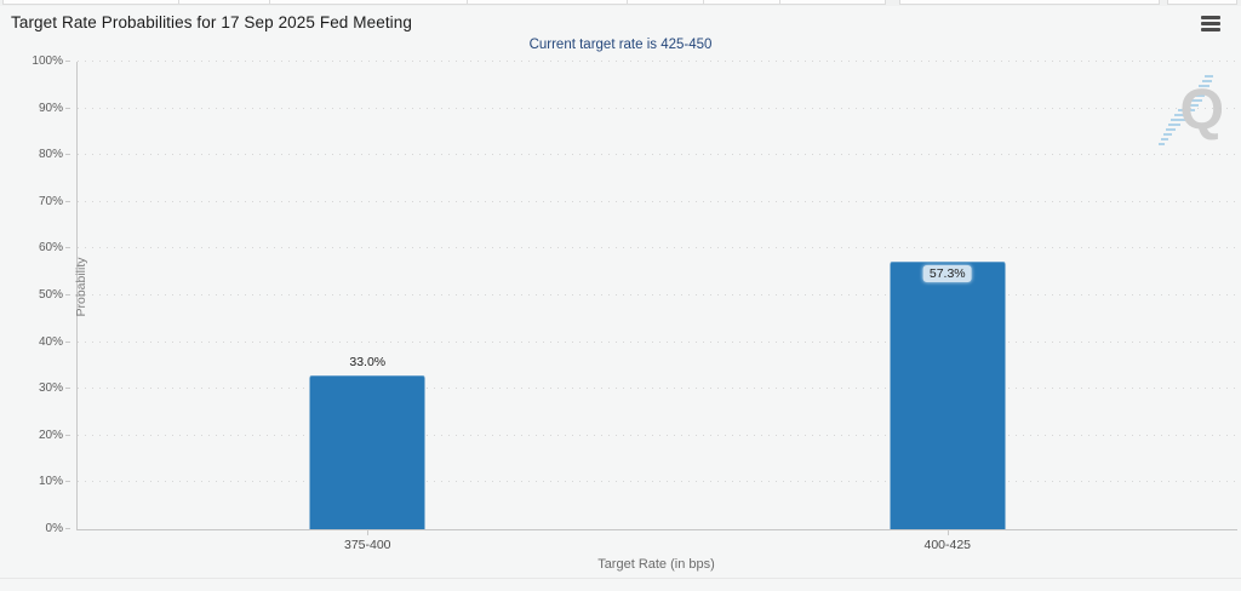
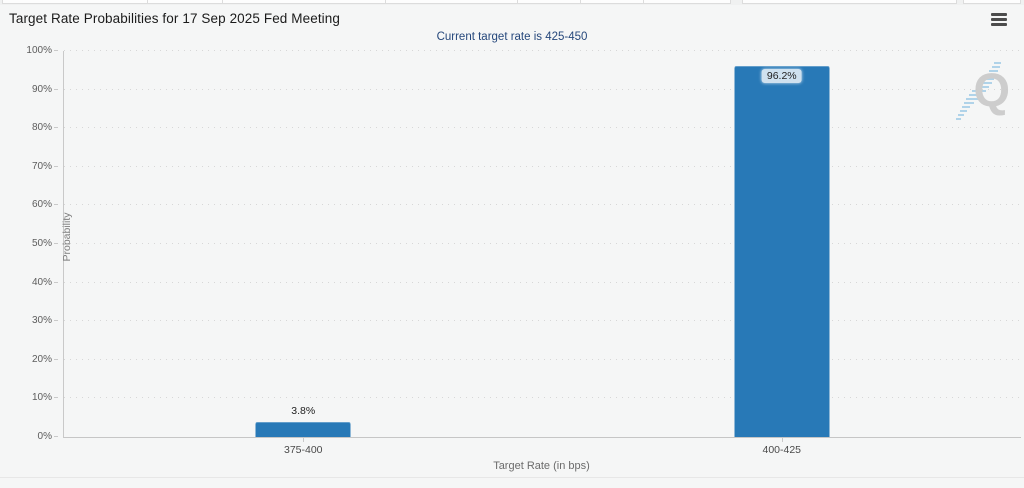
375-400: 33.0% -> 3.8%
400-425: 57.3% -> 96.2%
